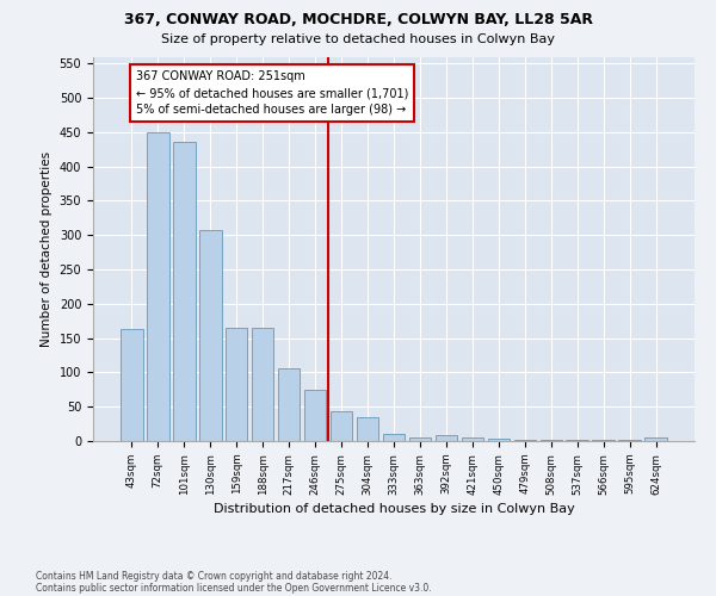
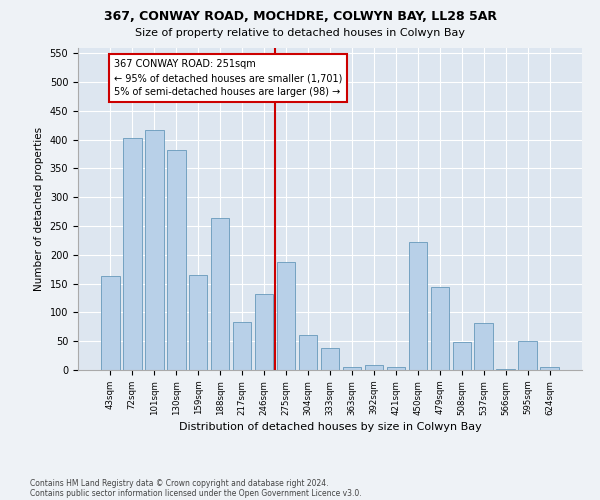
72sqm: 450 -> 402
101sqm: 435 -> 416
130sqm: 307 -> 382
188sqm: 165 -> 264
217sqm: 106 -> 84
246sqm: 75 -> 132
275sqm: 43 -> 188
304sqm: 34 -> 60
333sqm: 10 -> 38
450sqm: 3 -> 222
479sqm: 2 -> 144
508sqm: 2 -> 48
537sqm: 2 -> 82
595sqm: 2 -> 50
